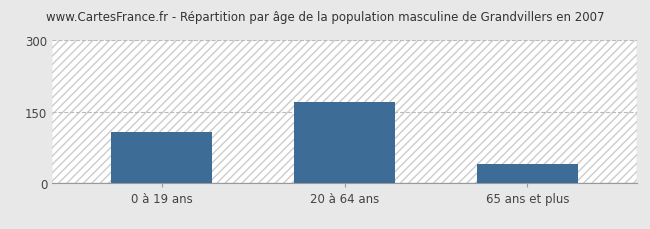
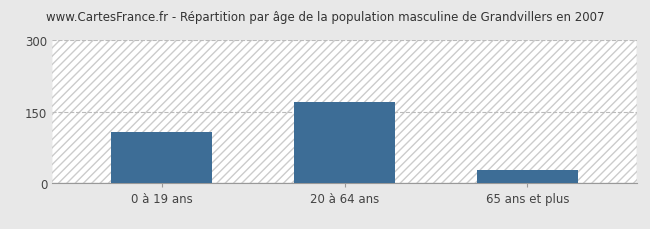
65 ans et plus: 40 -> 28
